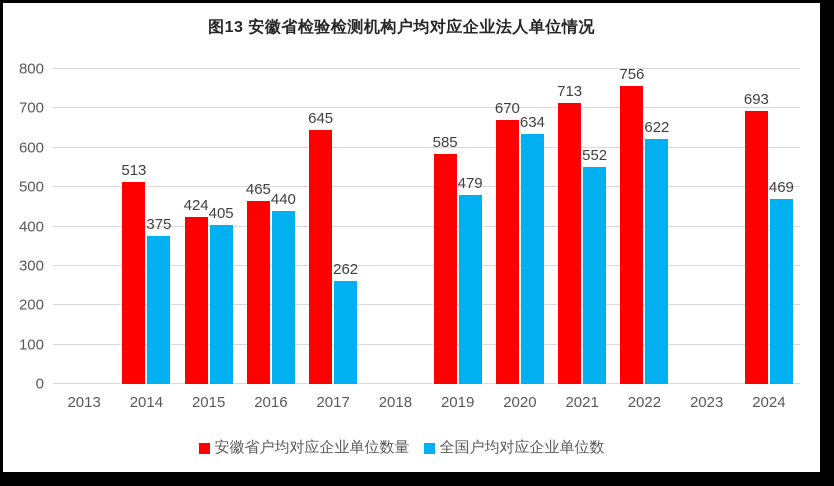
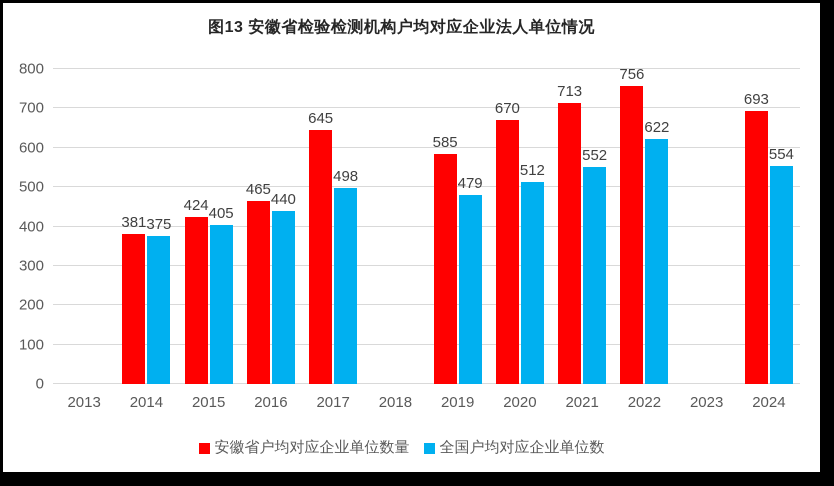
安徽省户均对应企业单位数量/2014: 513 -> 381
全国户均对应企业单位数/2017: 262 -> 498
全国户均对应企业单位数/2020: 634 -> 512
全国户均对应企业单位数/2024: 469 -> 554
